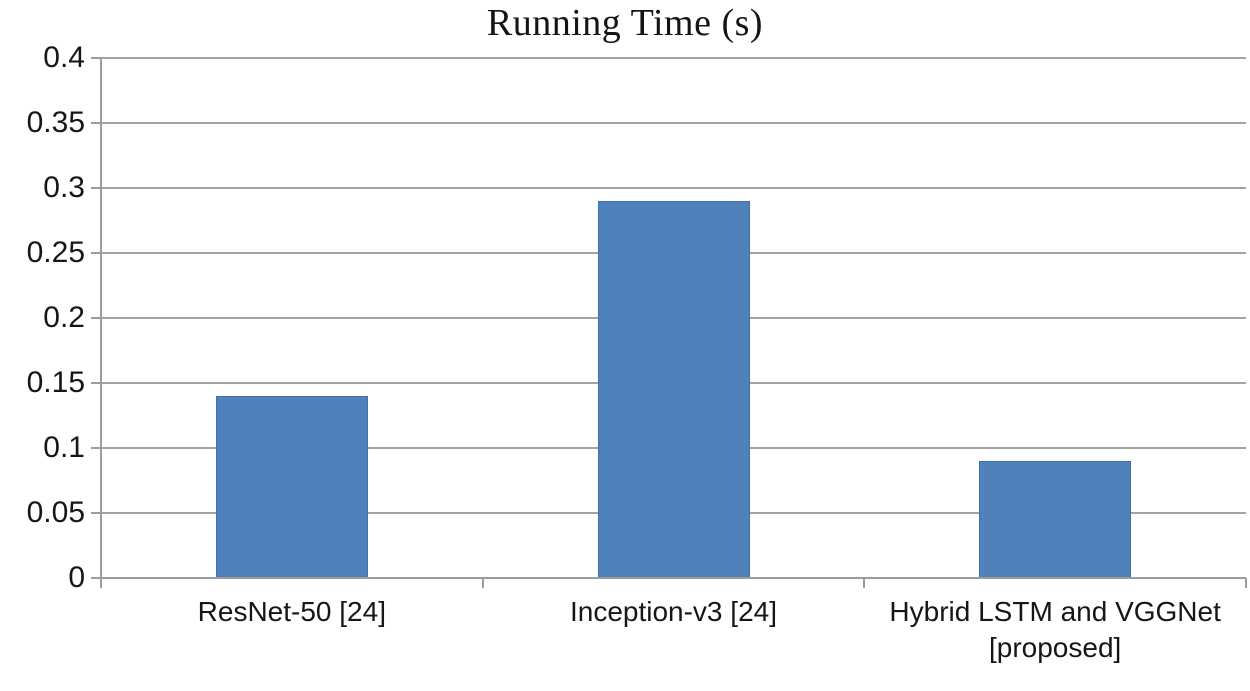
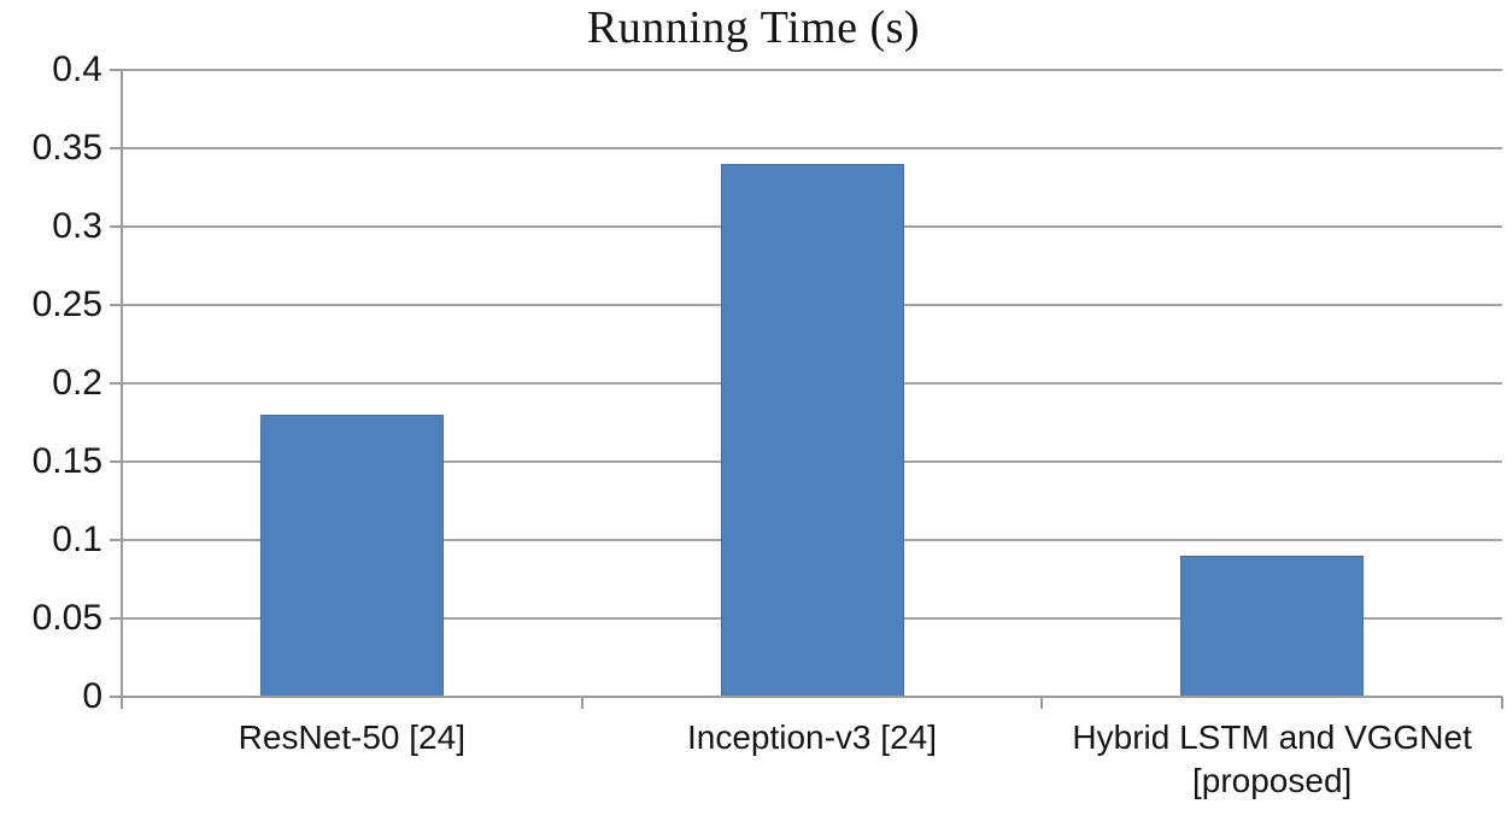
ResNet-50 [24]: 0.14 -> 0.18
Inception-v3 [24]: 0.29 -> 0.34
